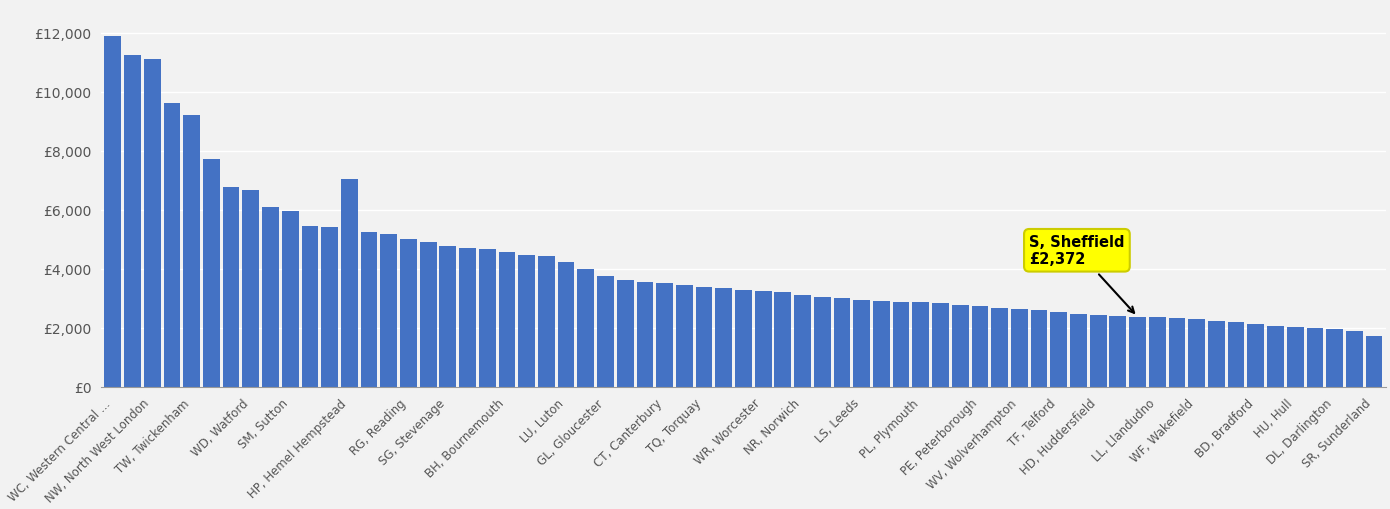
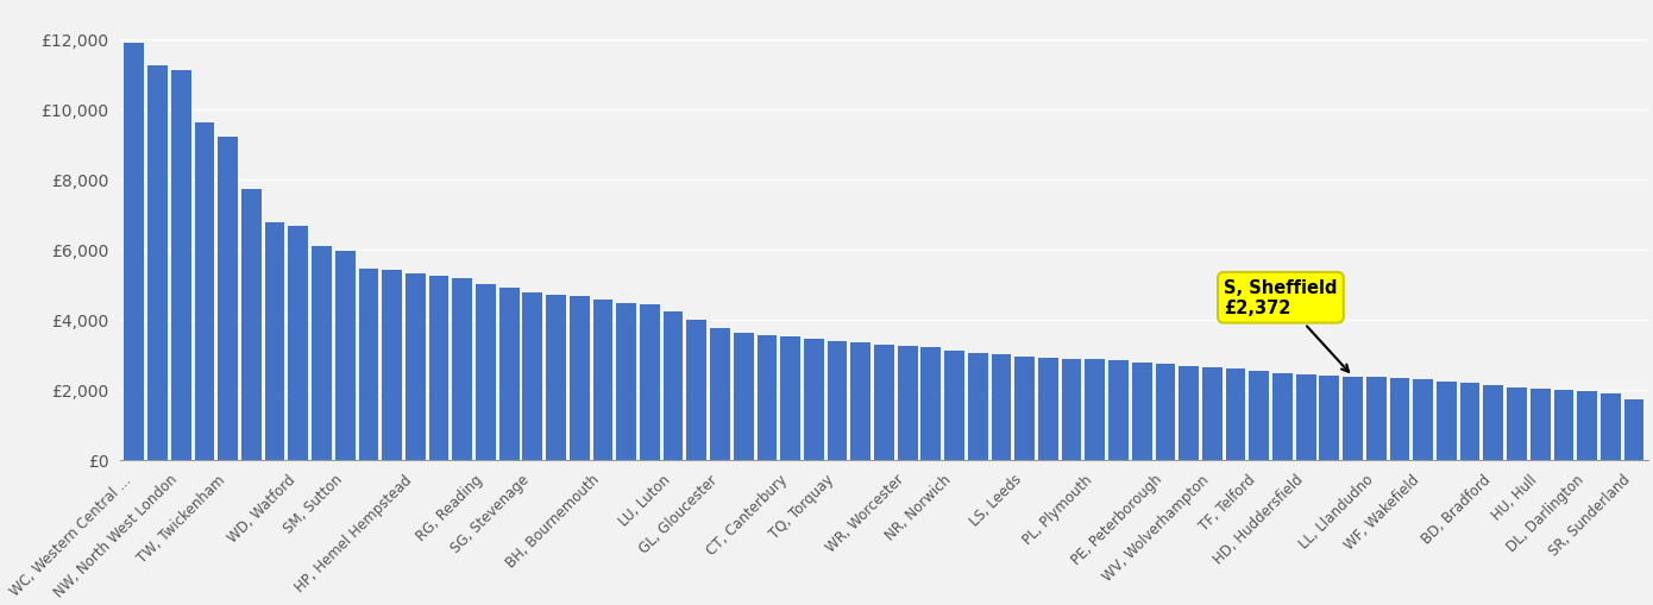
HP, Hemel Hempstead: £7,050 -> £5,310
